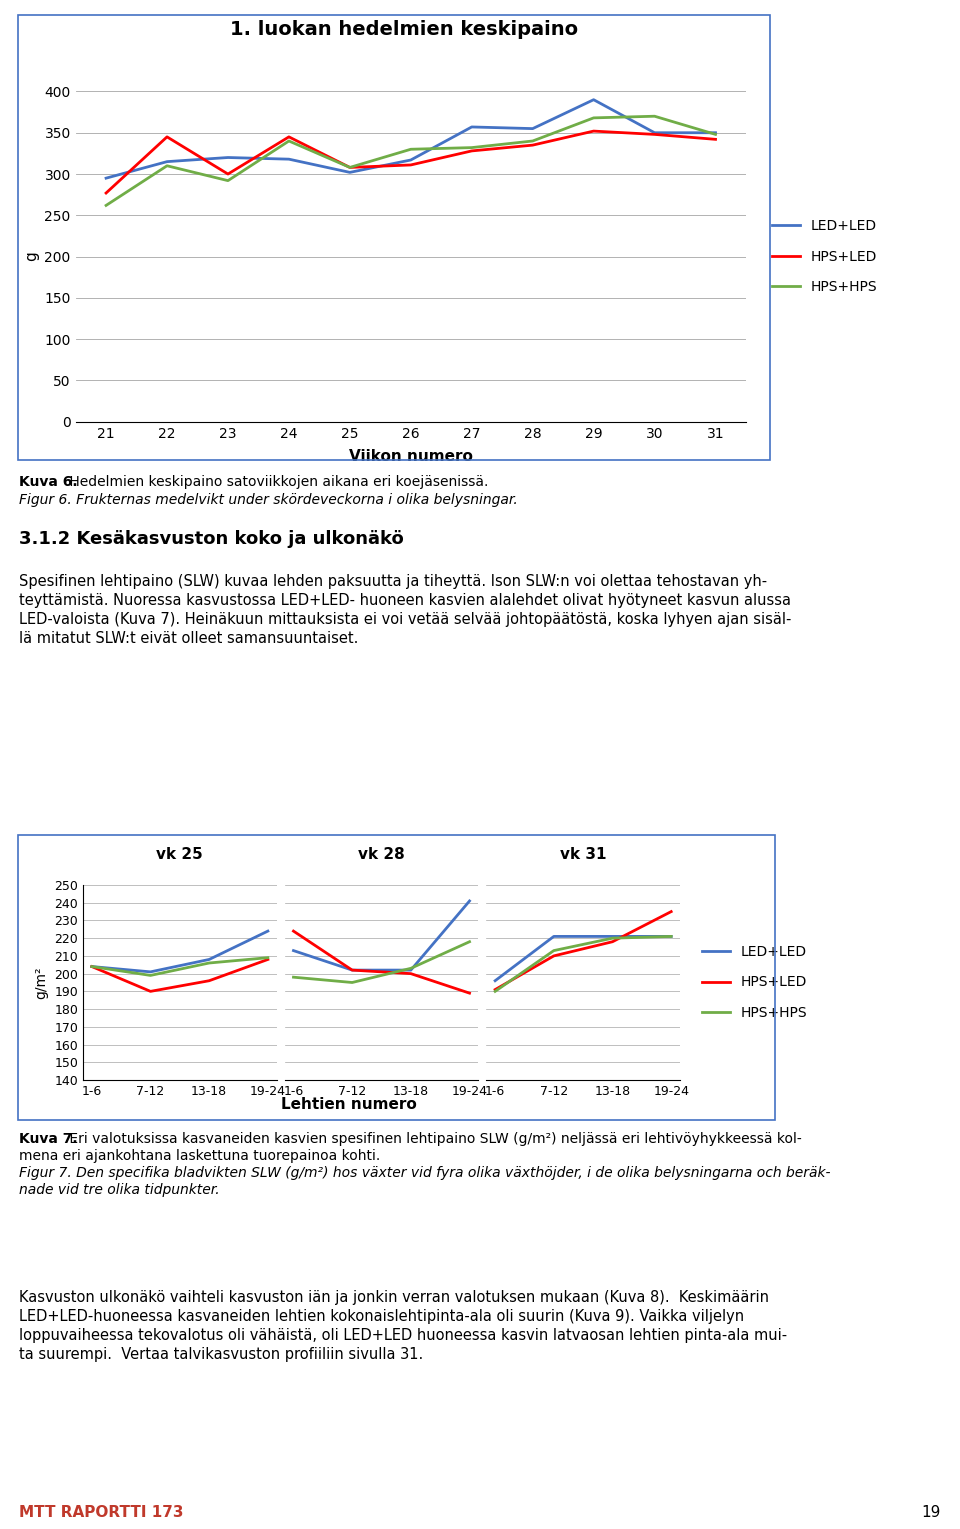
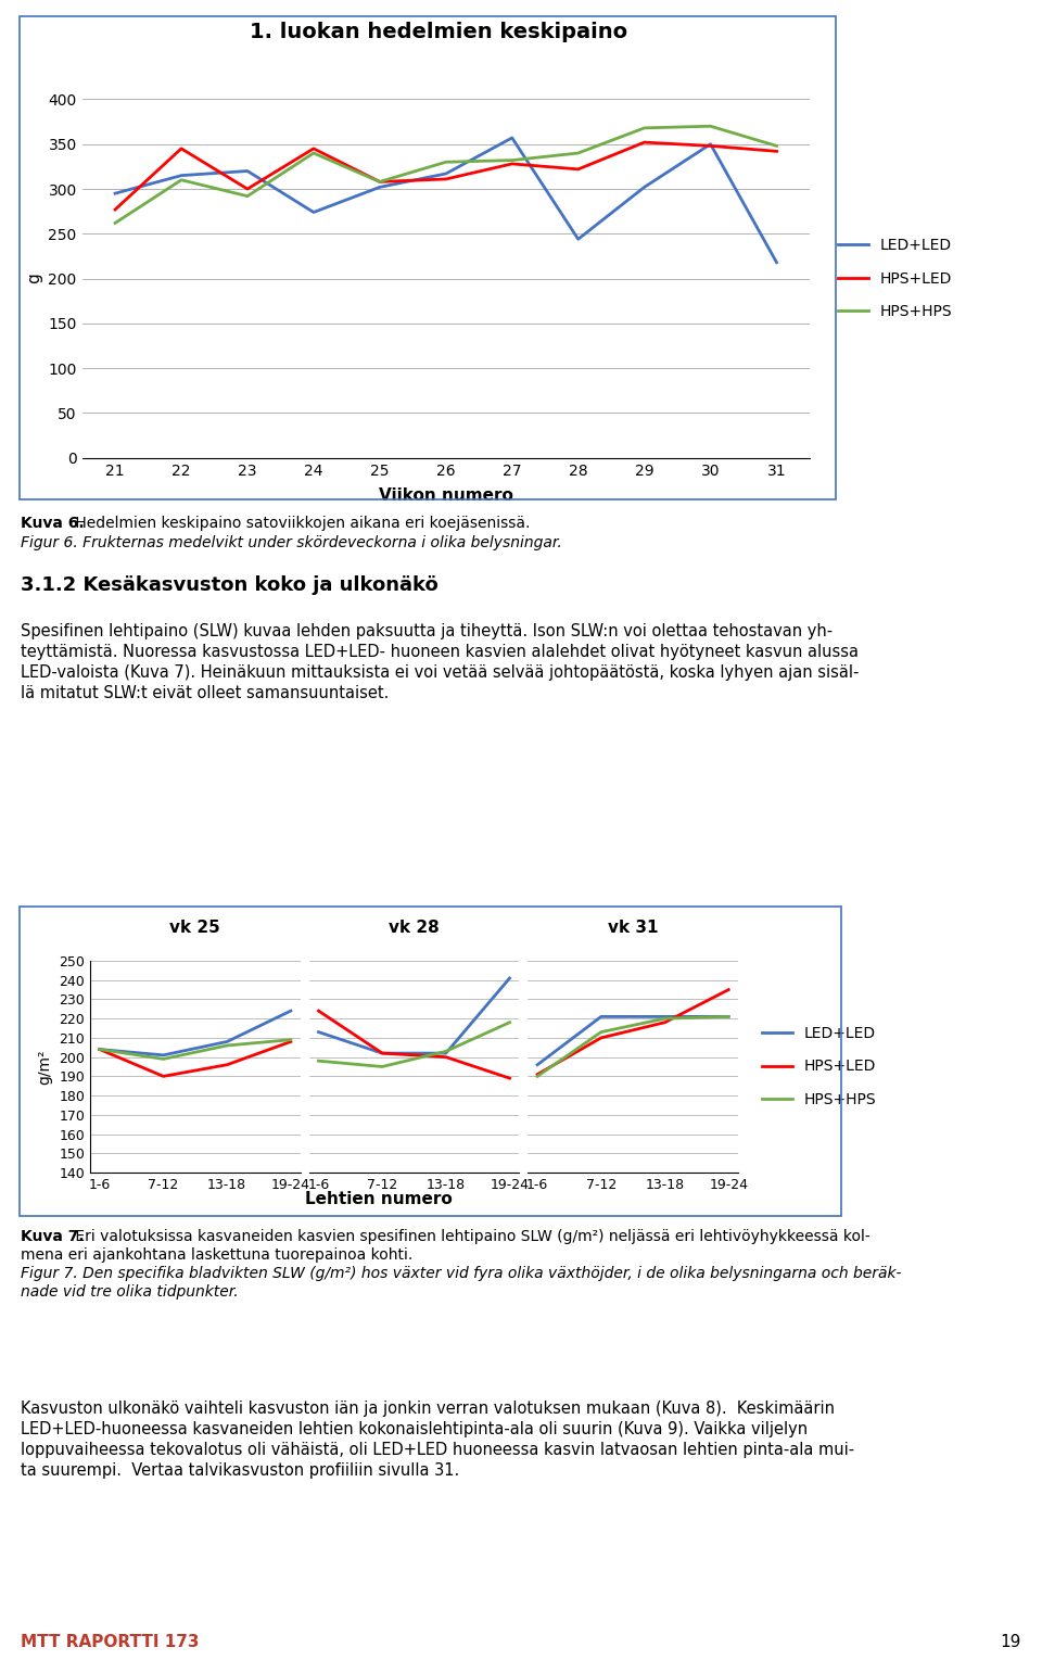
LED+LED/24: 318 -> 274
LED+LED/28: 355 -> 244
HPS+LED/28: 335 -> 322
LED+LED/29: 390 -> 302
LED+LED/31: 350 -> 218
